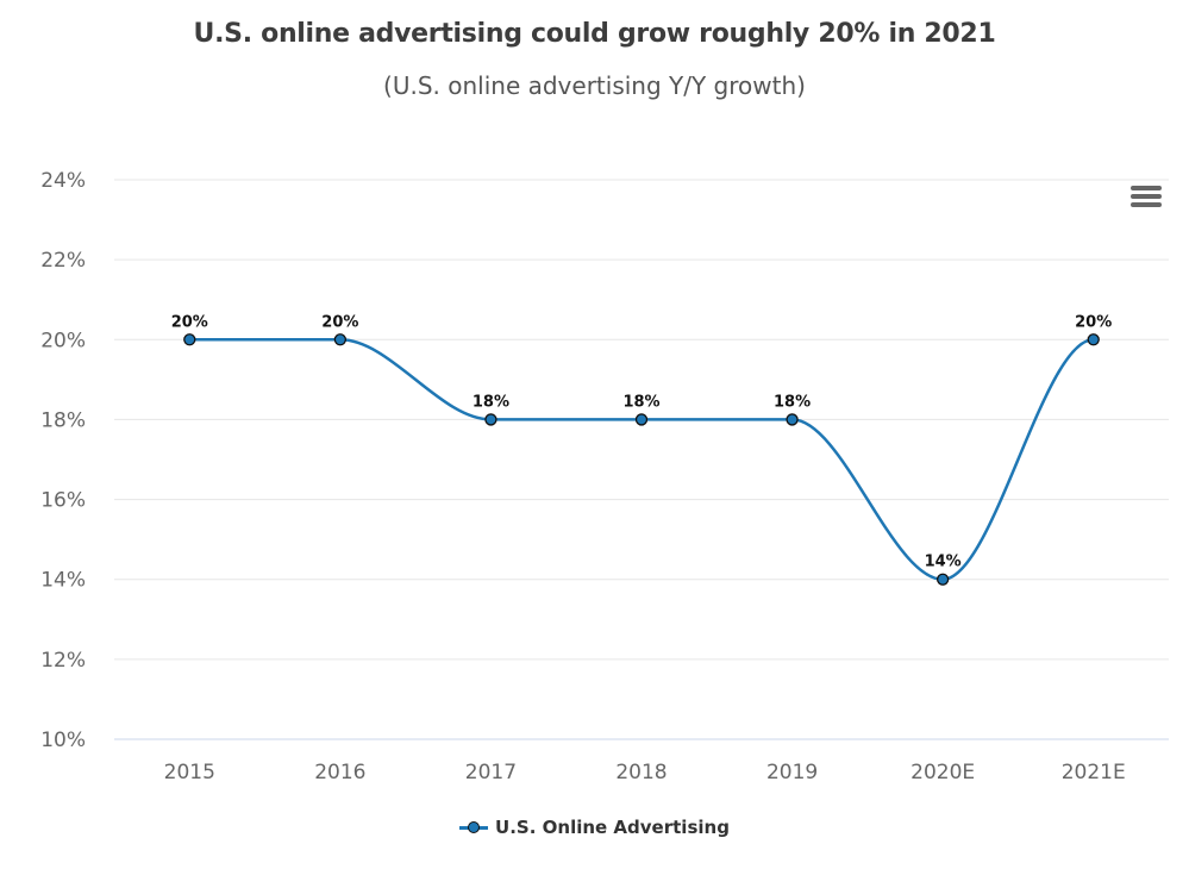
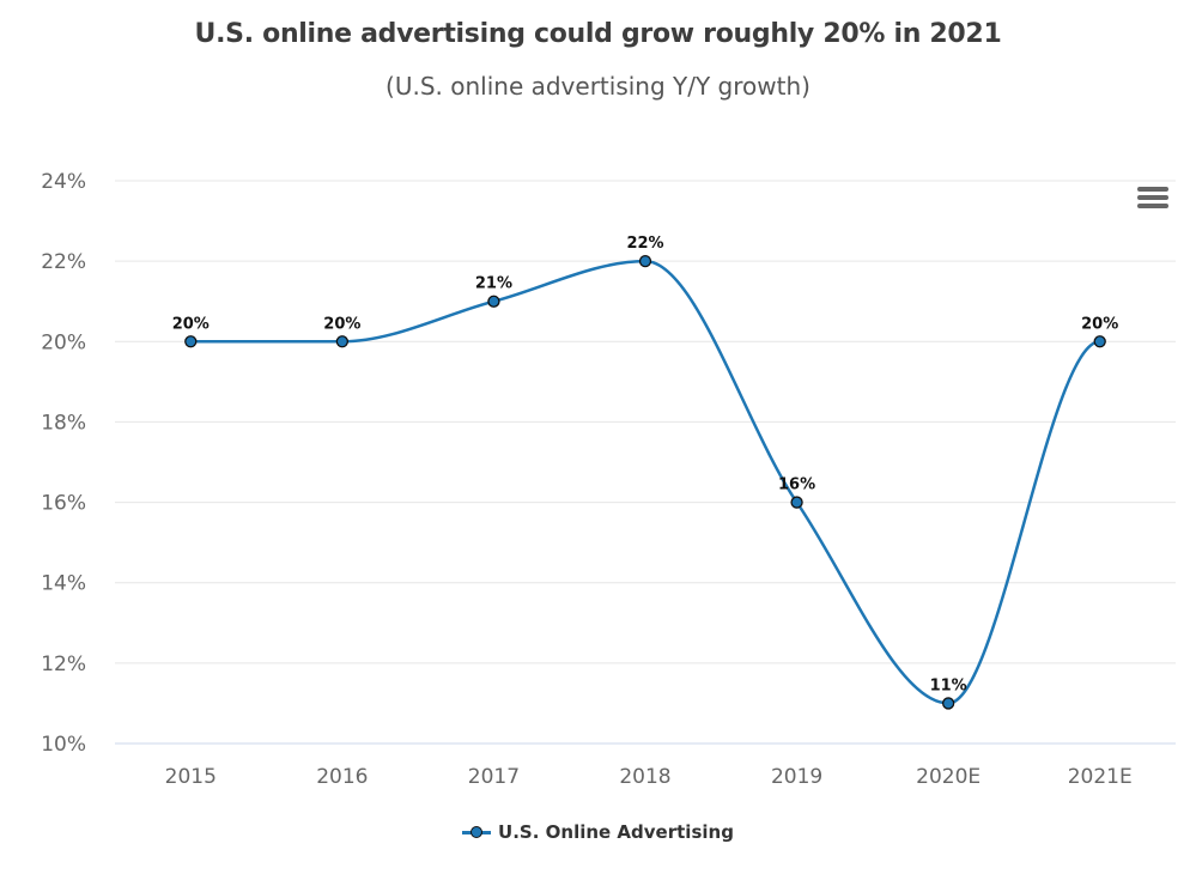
2017: 18% -> 21%
2018: 18% -> 22%
2019: 18% -> 16%
2020E: 14% -> 11%
